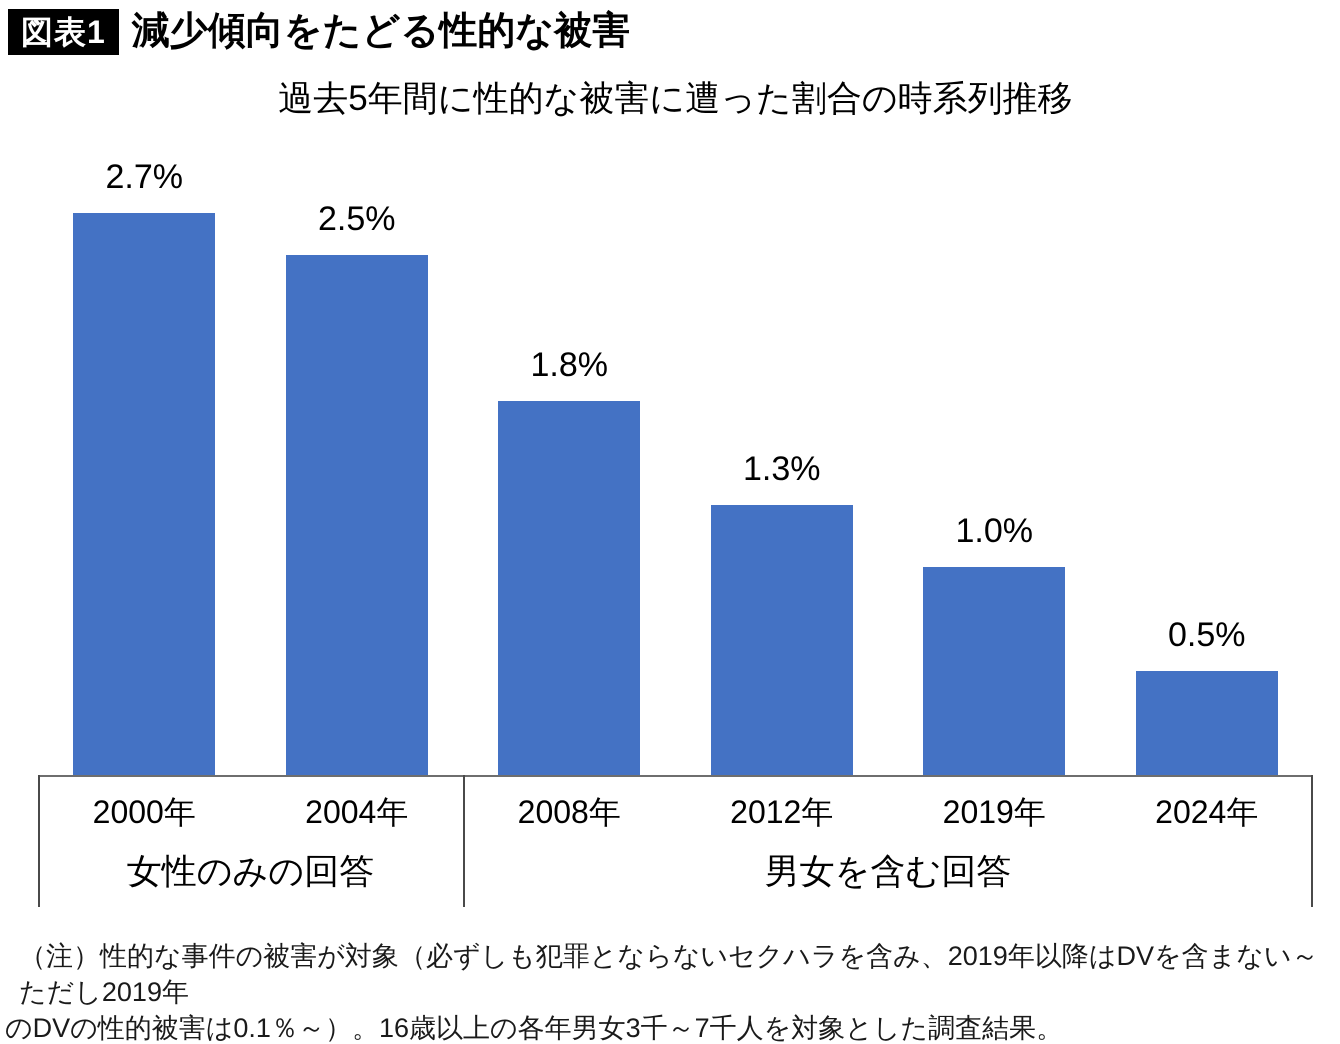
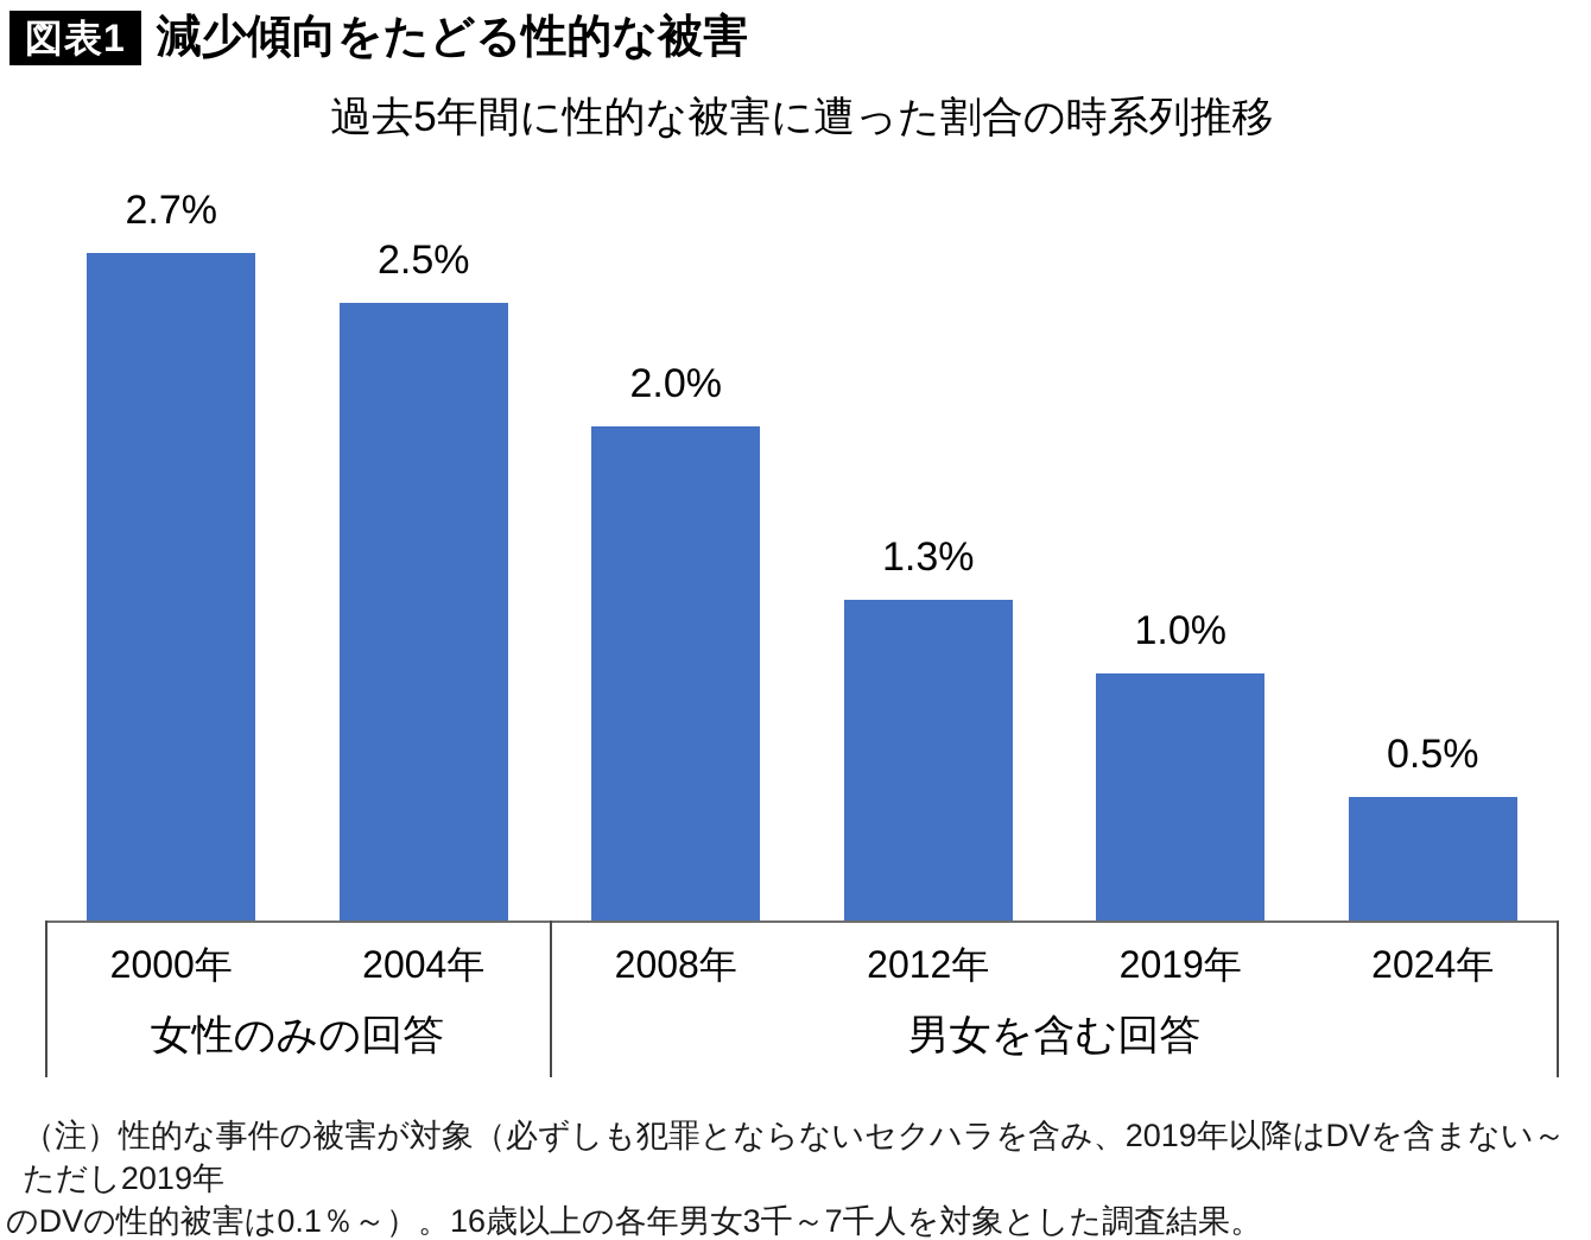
2008年: 1.8% -> 2.0%
